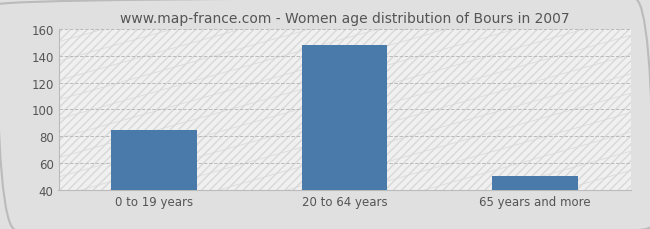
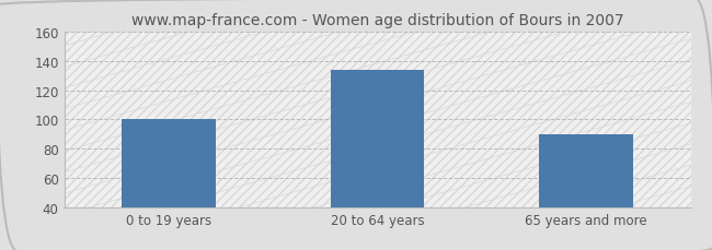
0 to 19 years: 85 -> 100
20 to 64 years: 148 -> 134
65 years and more: 50 -> 90
